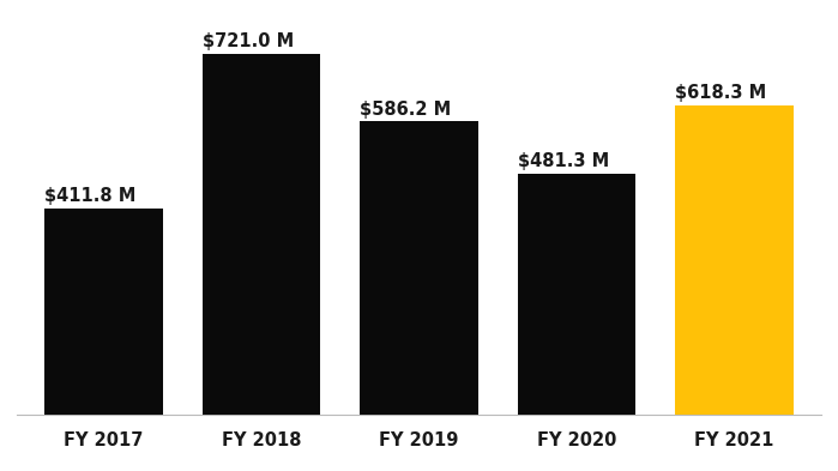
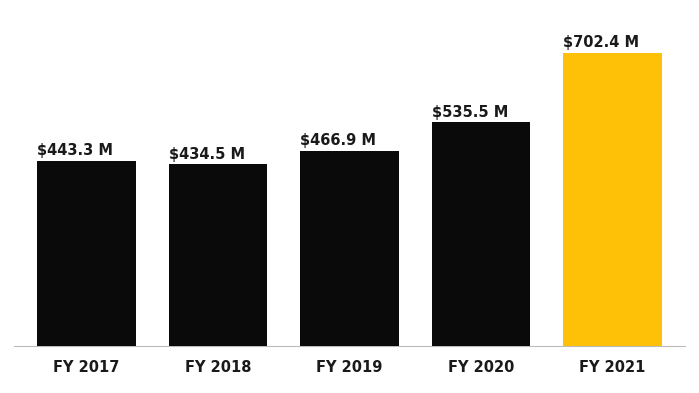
FY 2017: $411.8 -> $443.3
FY 2018: $721.0 -> $434.5
FY 2019: $586.2 -> $466.9
FY 2020: $481.3 -> $535.5
FY 2021: $618.3 -> $702.4
